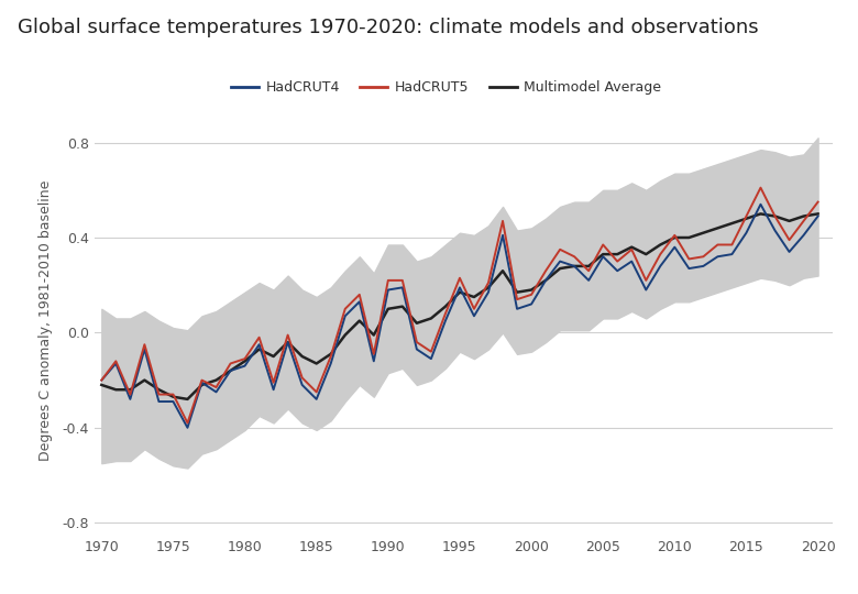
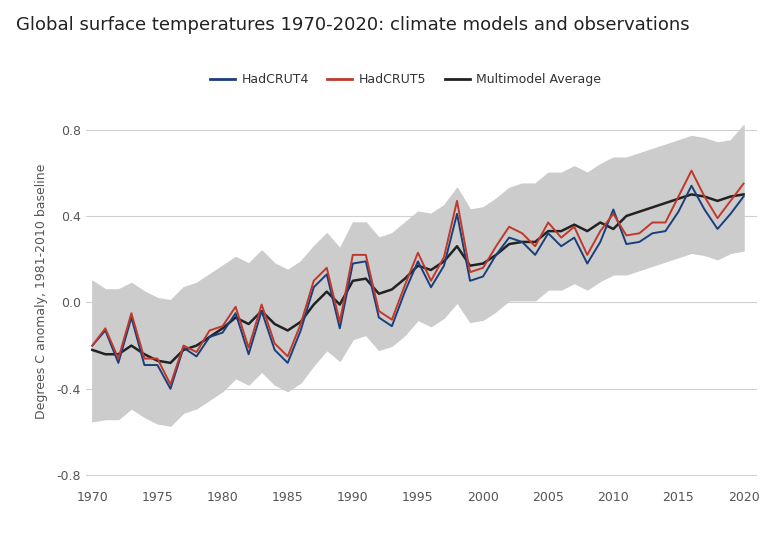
HadCRUT4/2010: 0.36 -> 0.43
Multimodel Average/2010: 0.40 -> 0.34
